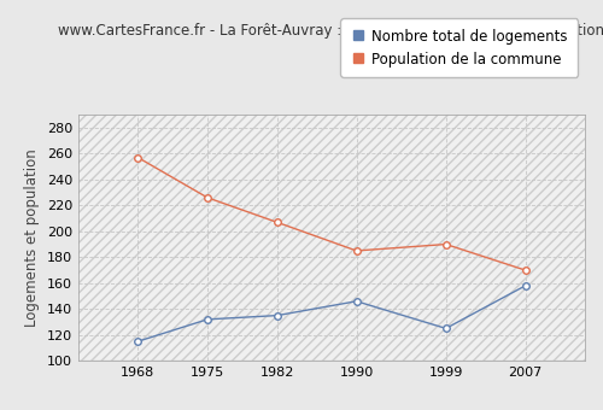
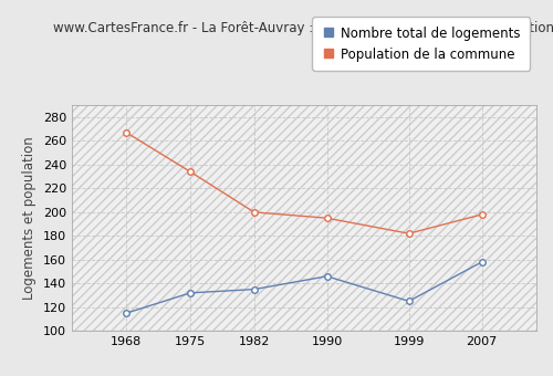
Population de la commune/1968: 257 -> 267
Population de la commune/1975: 226 -> 234
Population de la commune/1982: 207 -> 200
Population de la commune/1990: 185 -> 195
Population de la commune/1999: 190 -> 182
Population de la commune/2007: 170 -> 198
